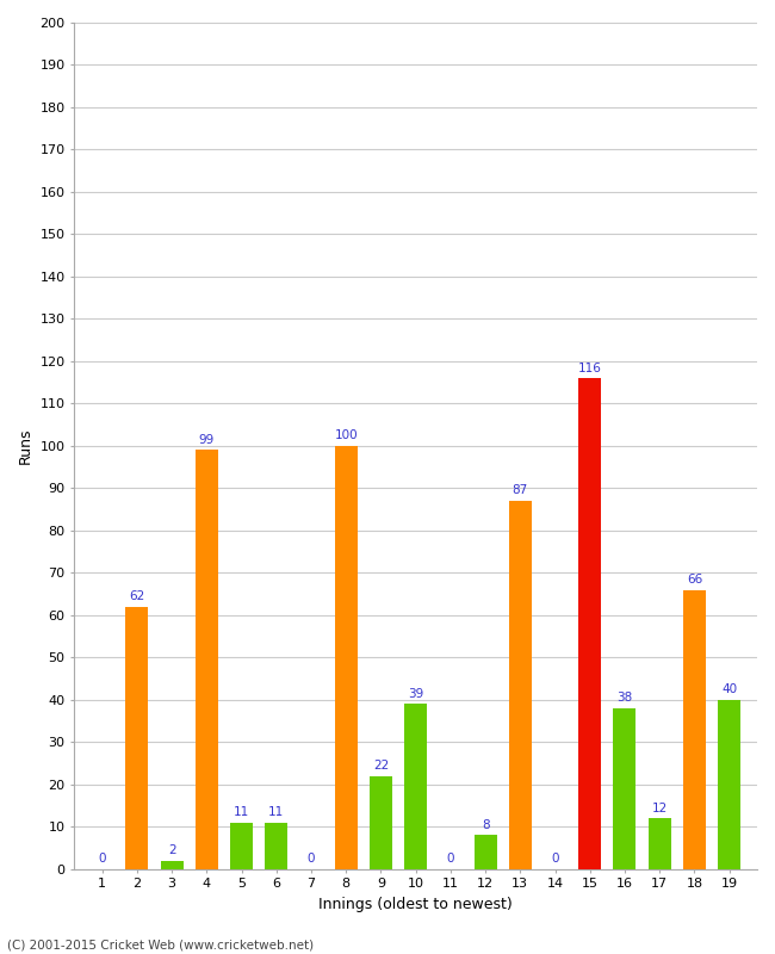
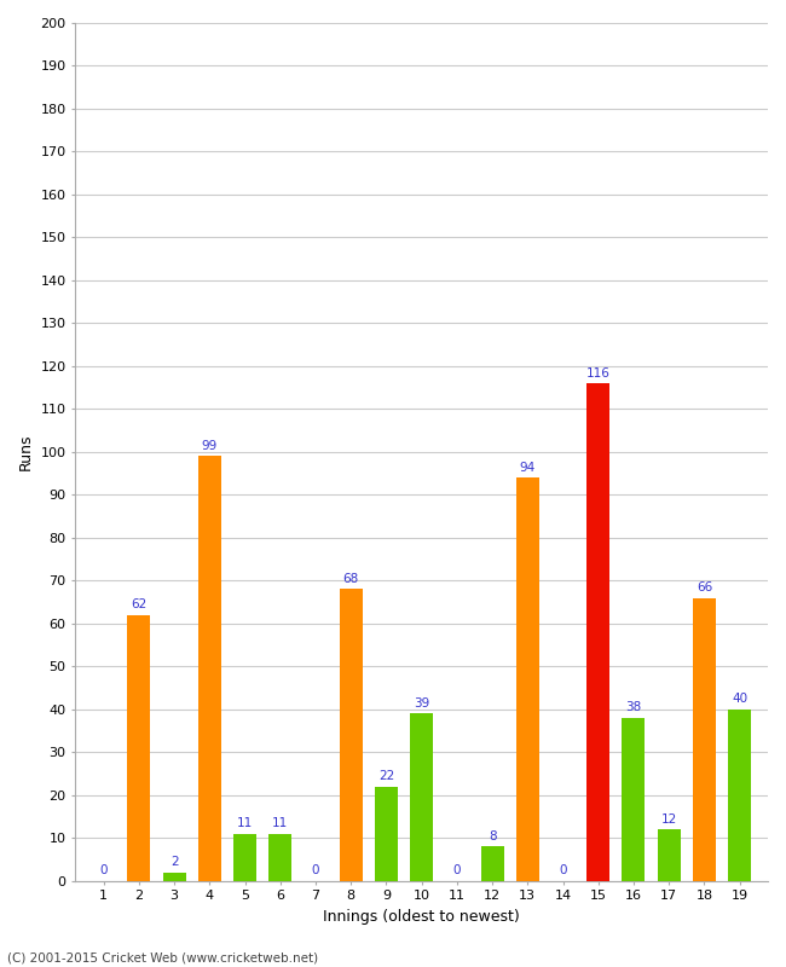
8: 100 -> 68
13: 87 -> 94
